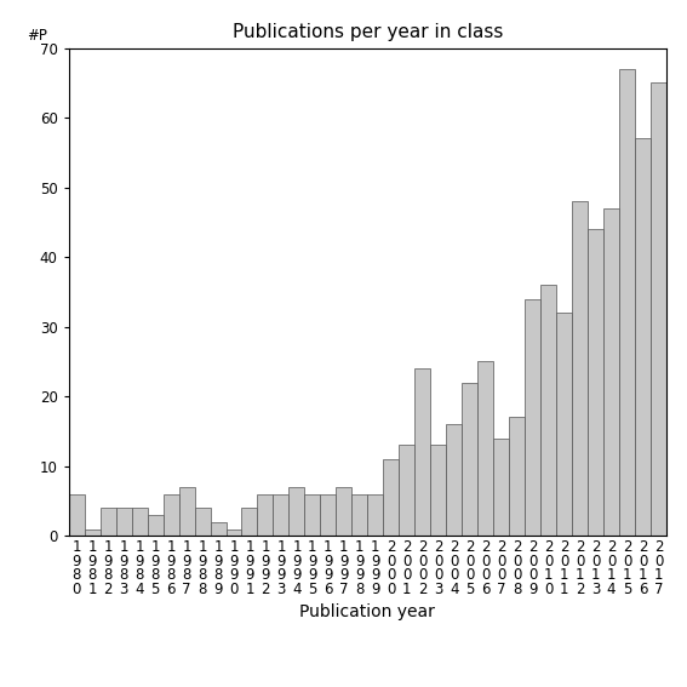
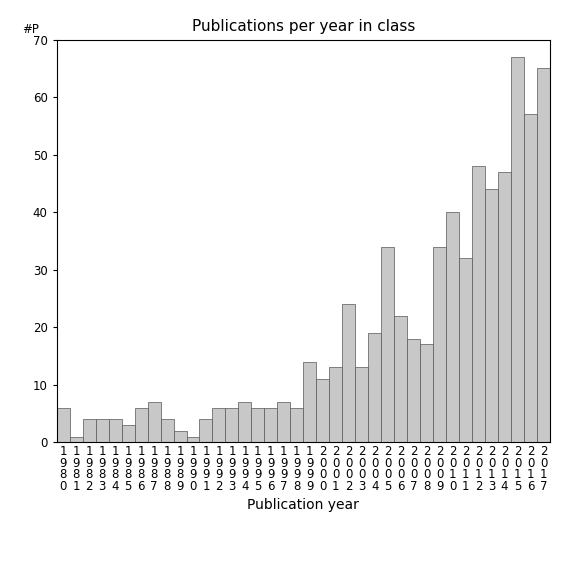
1 9 9 9: 6 -> 14
2 0 0 4: 16 -> 19
2 0 0 5: 22 -> 34
2 0 0 6: 25 -> 22
2 0 0 7: 14 -> 18
2 0 1 0: 36 -> 40
